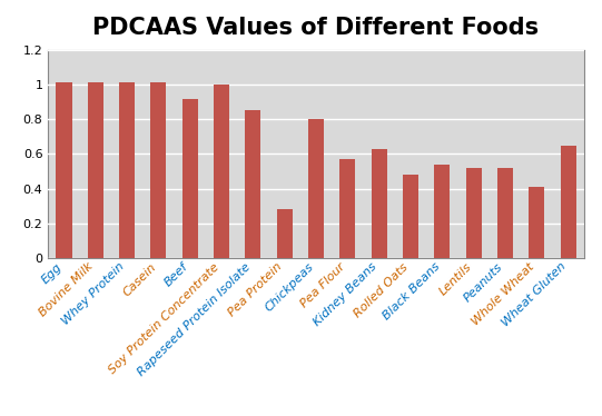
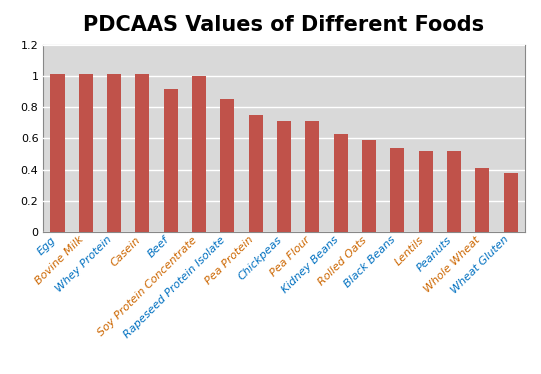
Pea Protein: 0.28 -> 0.75
Chickpeas: 0.80 -> 0.71
Pea Flour: 0.57 -> 0.71
Rolled Oats: 0.48 -> 0.59
Wheat Gluten: 0.65 -> 0.38
